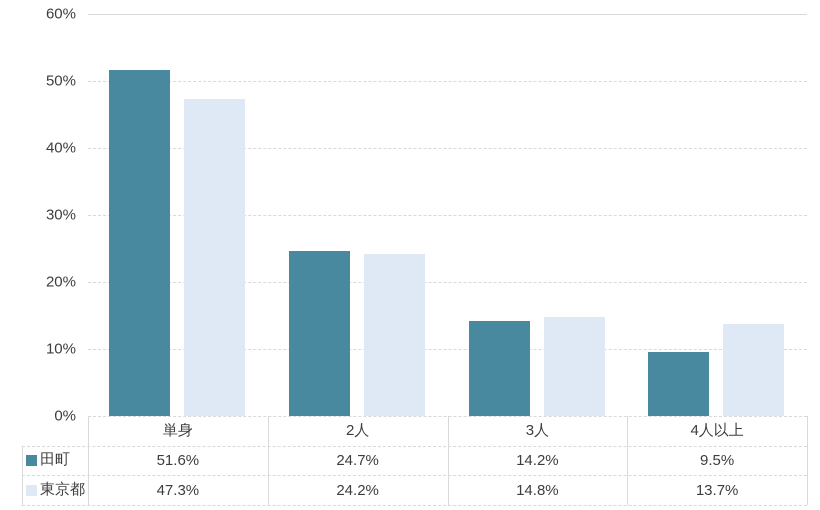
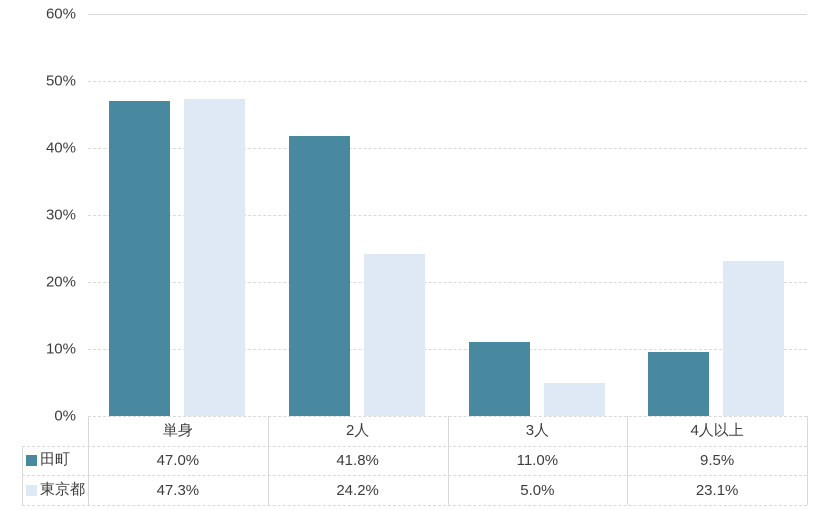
田町/単身: 51.6% -> 47.0%
田町/2人: 24.7% -> 41.8%
田町/3人: 14.2% -> 11.0%
東京都/3人: 14.8% -> 5.0%
東京都/4人以上: 13.7% -> 23.1%
